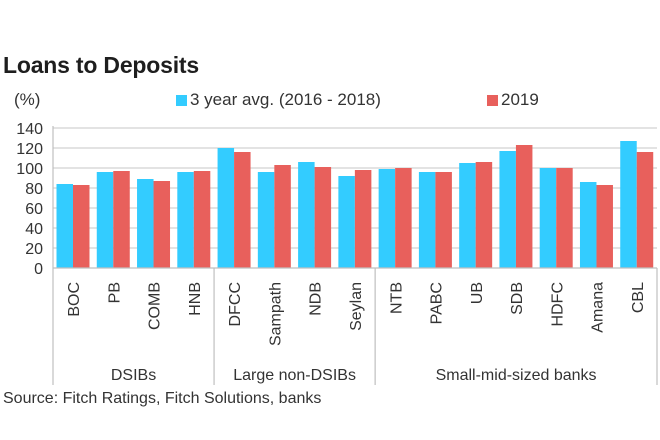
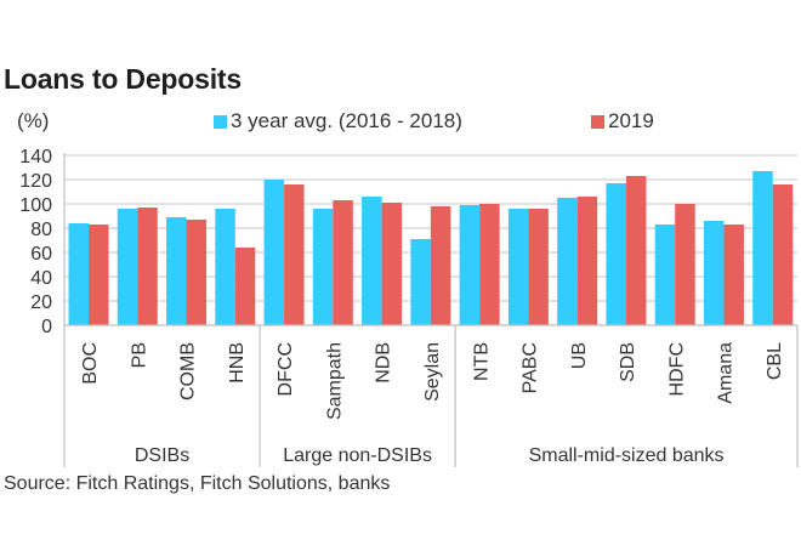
2019/HNB: 97 -> 64
3 year avg. (2016 - 2018)/Seylan: 92 -> 71
3 year avg. (2016 - 2018)/HDFC: 100 -> 83
